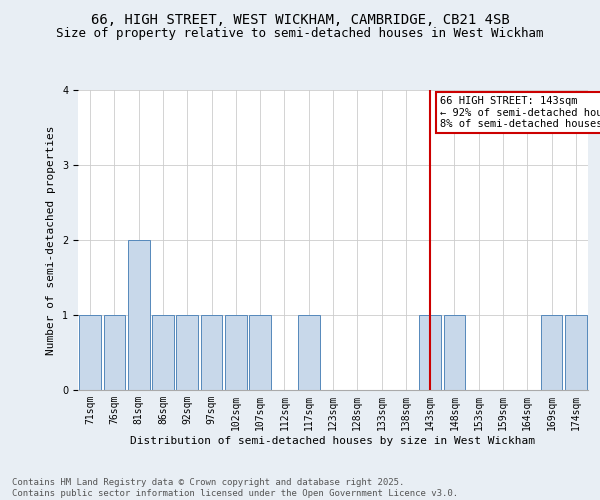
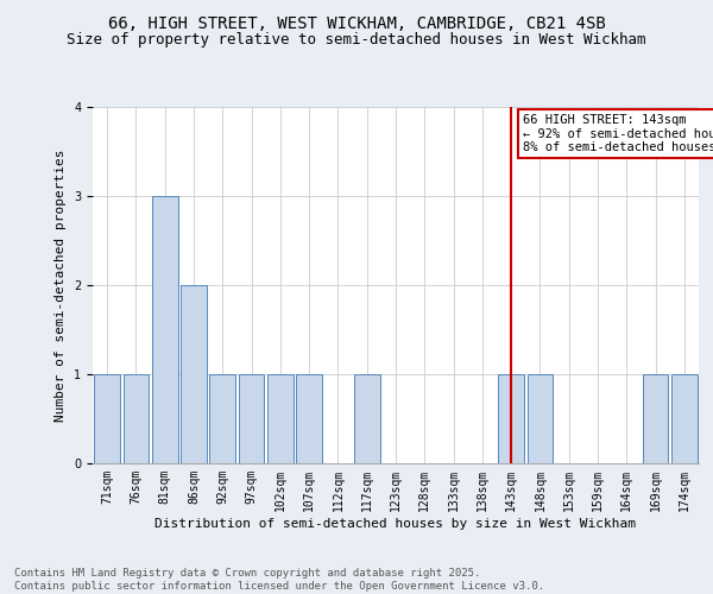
81sqm: 2 -> 3
86sqm: 1 -> 2
